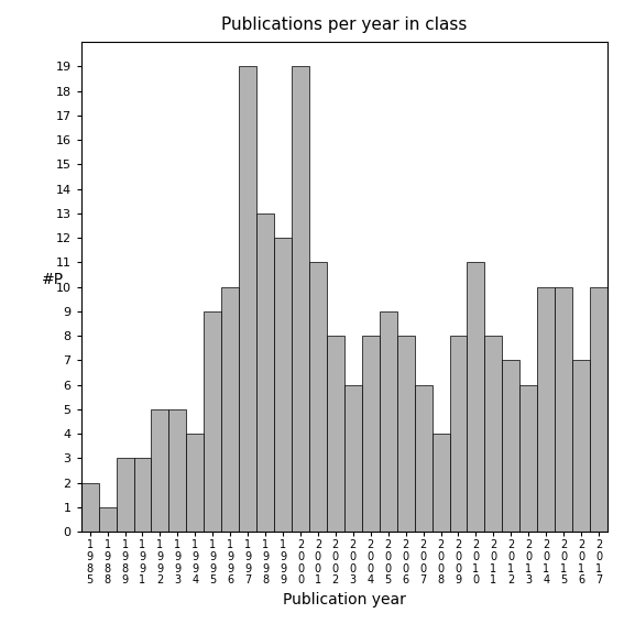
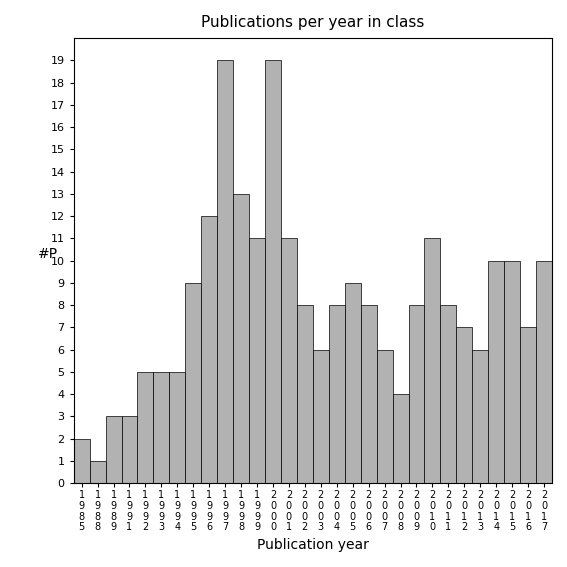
1 9 9 4: 4 -> 5
1 9 9 6: 10 -> 12
1 9 9 9: 12 -> 11
